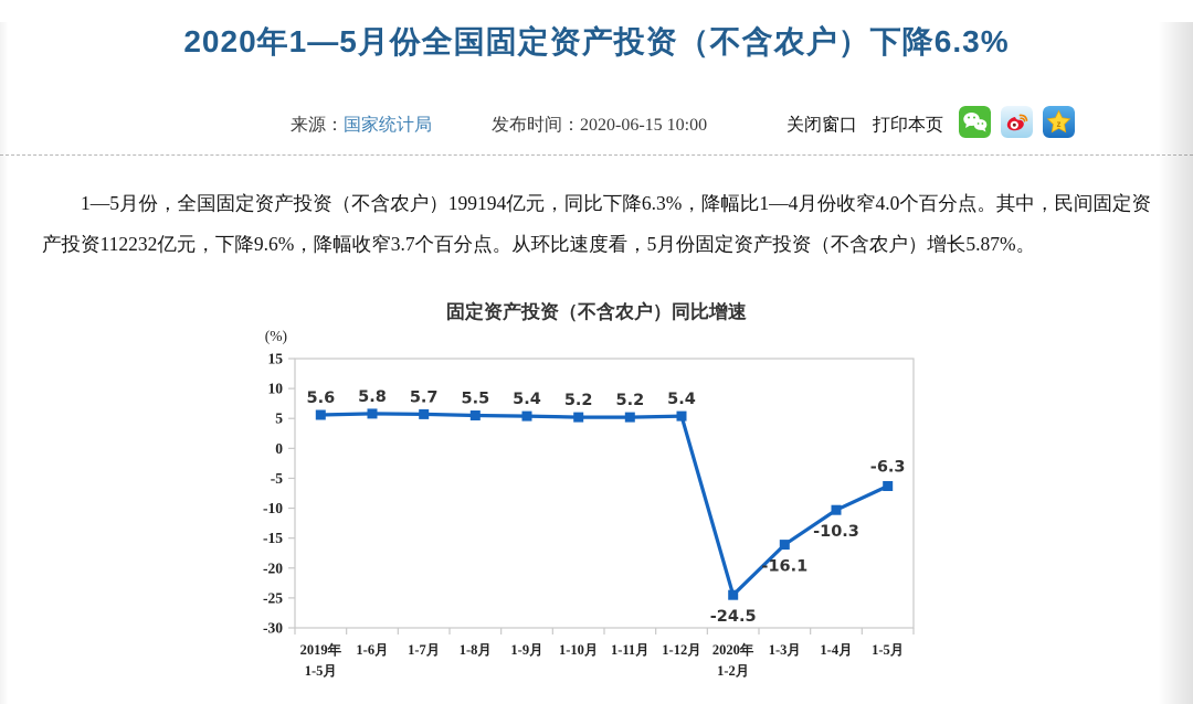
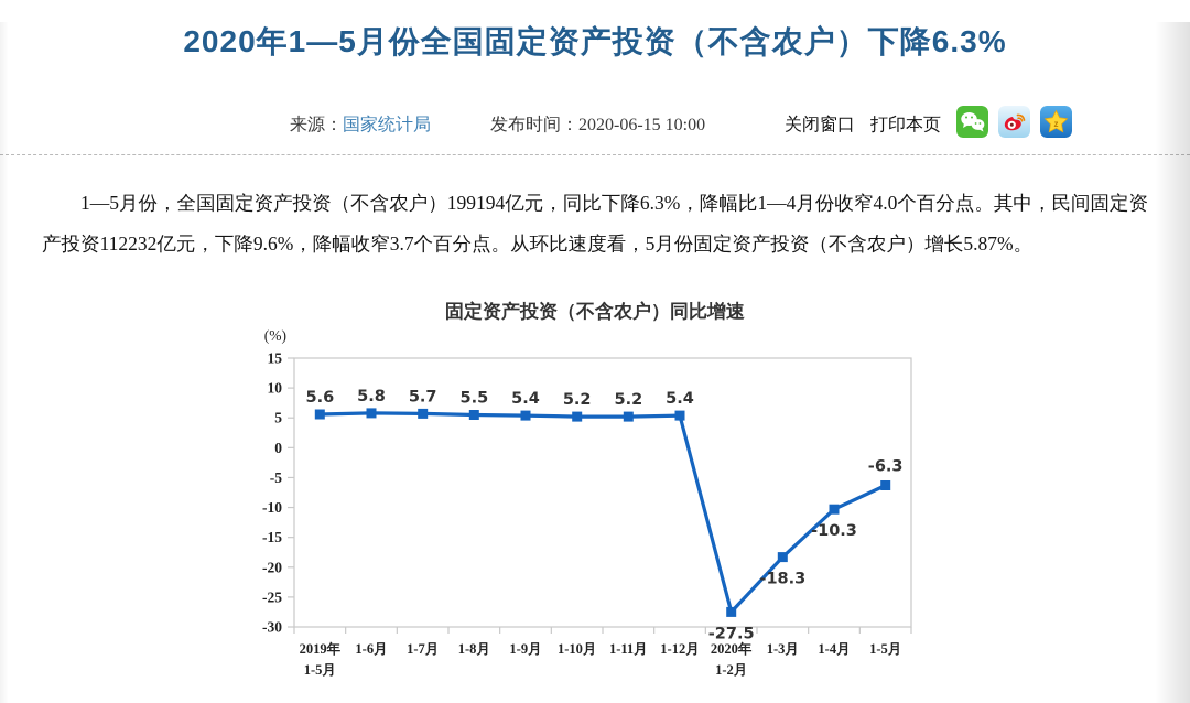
2020年 1-2月: -24.5 -> -27.5
1-3月: -16.1 -> -18.3
